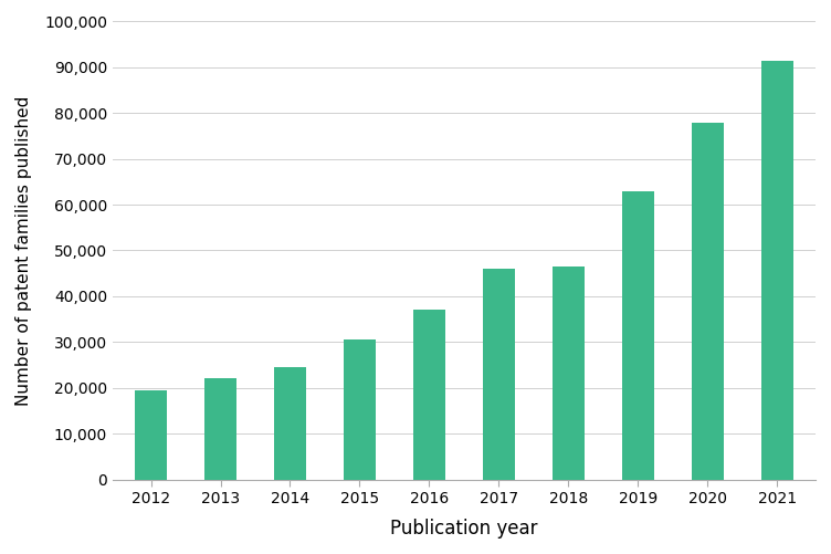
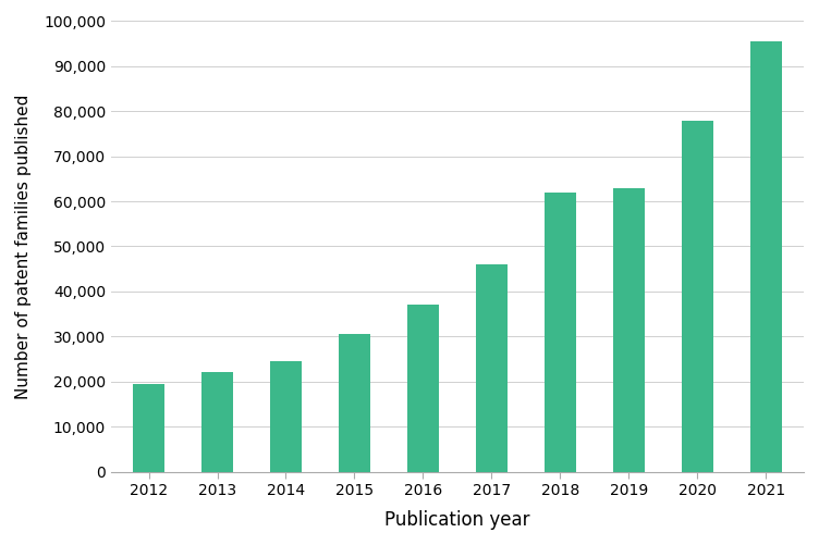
2018: 46,500 -> 62,000
2021: 91,500 -> 95,500
